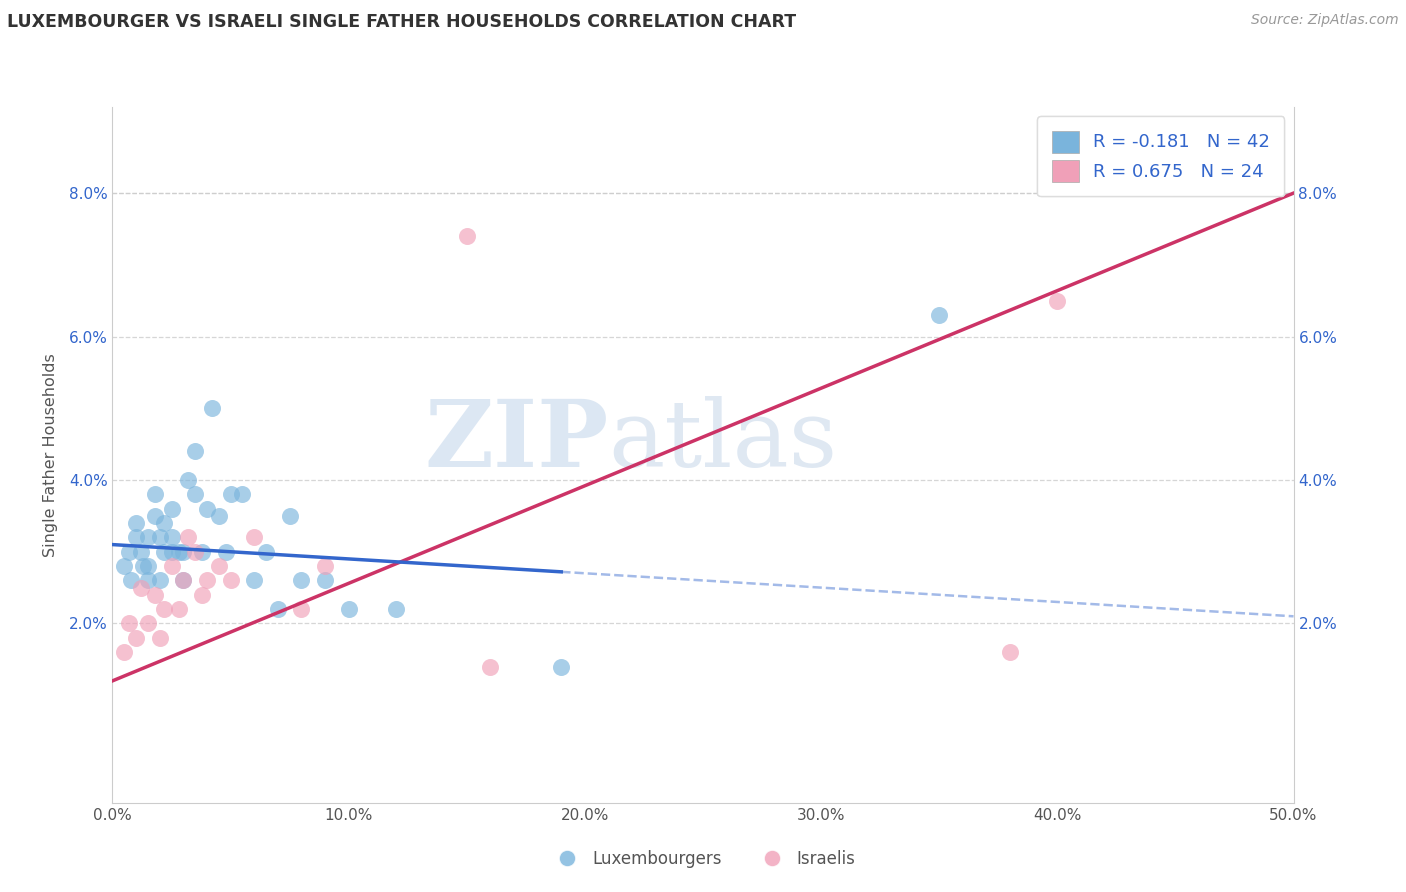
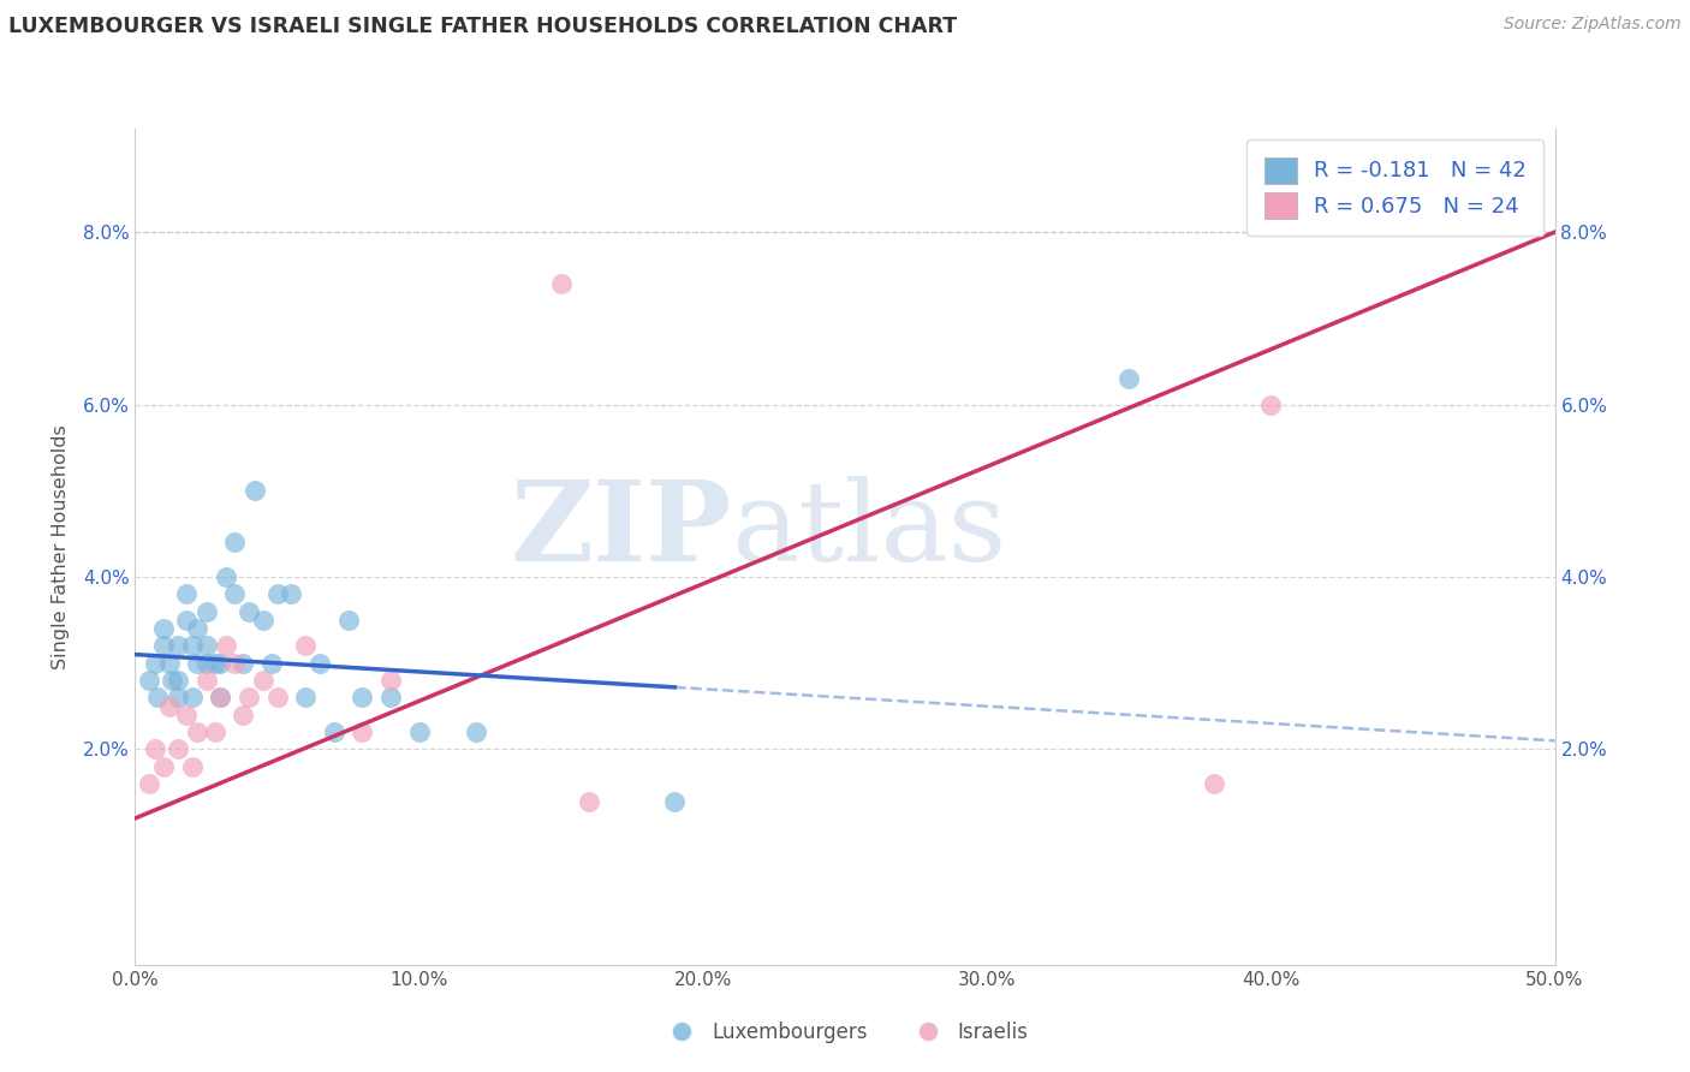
Israelis/40.0%: 6.5% -> 6.0%
